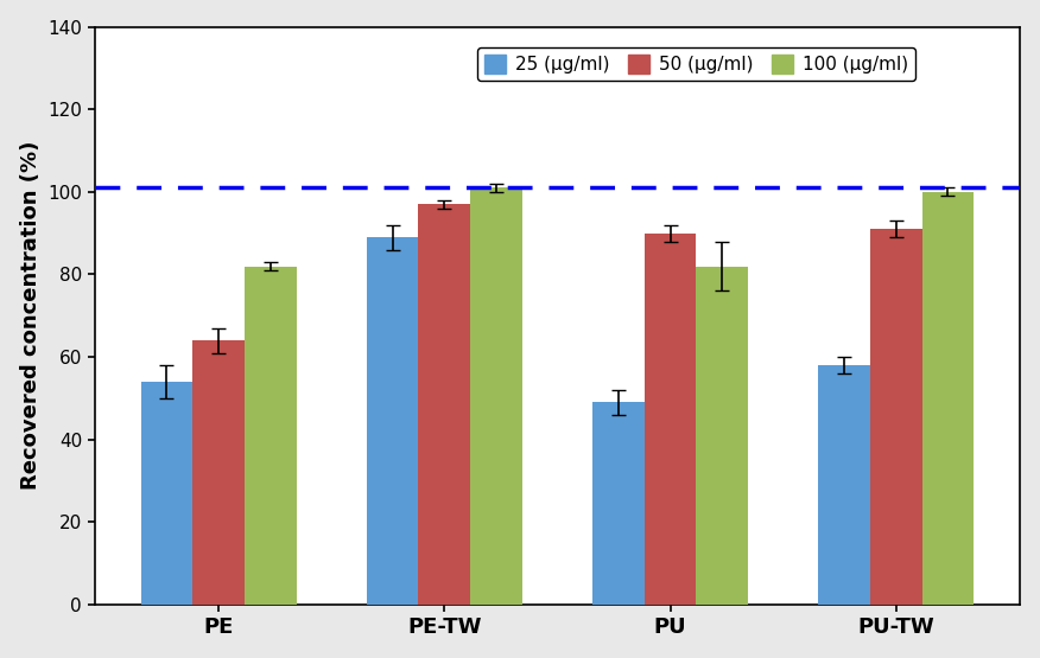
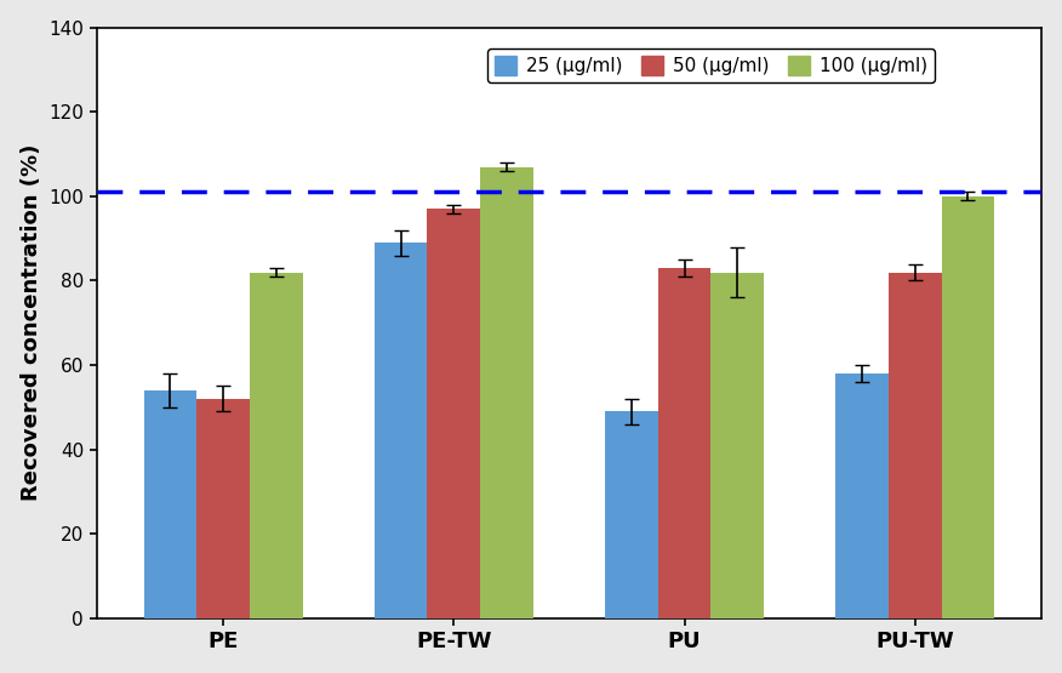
50 (μg/ml)/PE: 64 -> 52
100 (μg/ml)/PE-TW: 101 -> 107
50 (μg/ml)/PU: 90 -> 83
50 (μg/ml)/PU-TW: 91 -> 82
